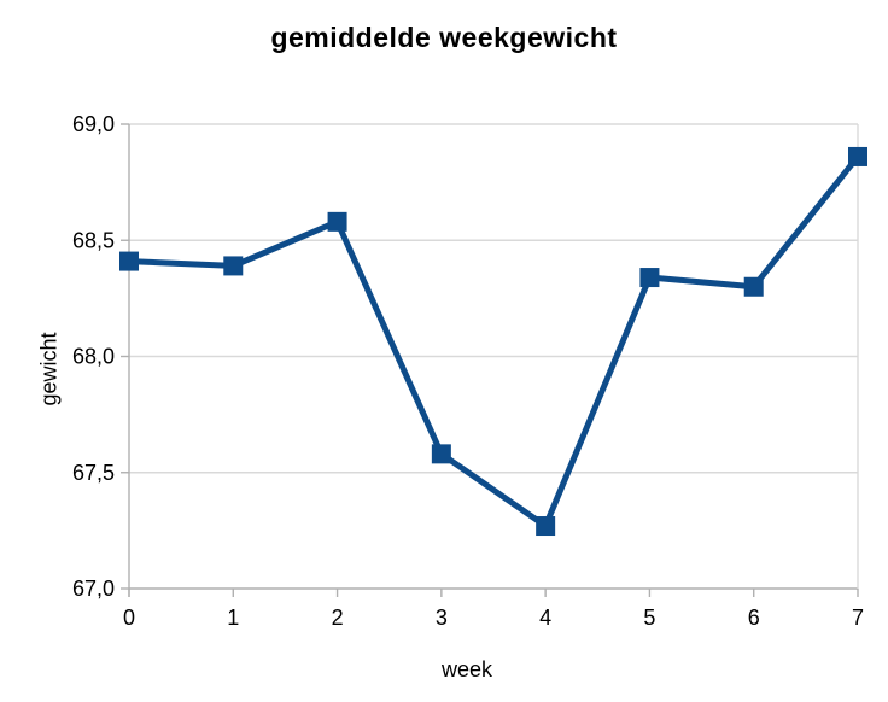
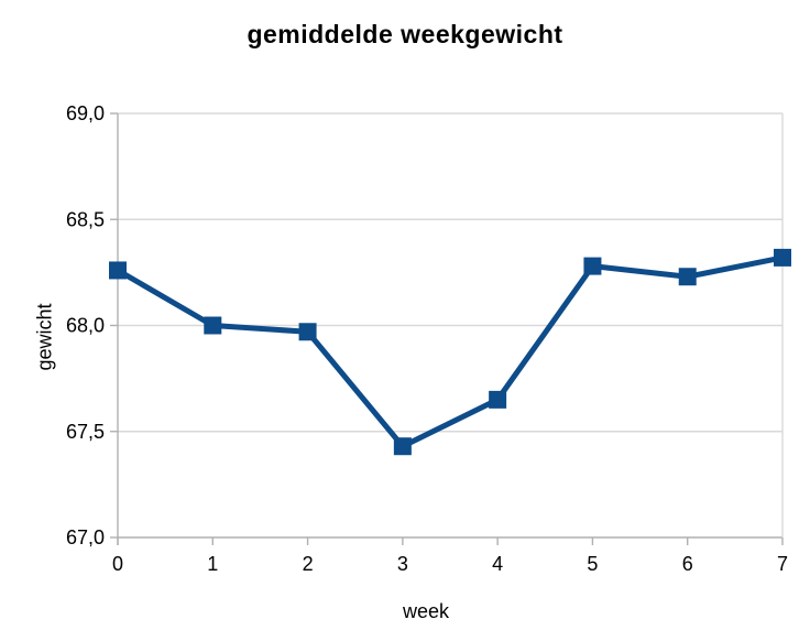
0: 68,41 -> 68,26
1: 68,39 -> 68,00
2: 68,58 -> 67,97
3: 67,58 -> 67,43
4: 67,27 -> 67,65
5: 68,34 -> 68,28
6: 68,30 -> 68,23
7: 68,86 -> 68,32
